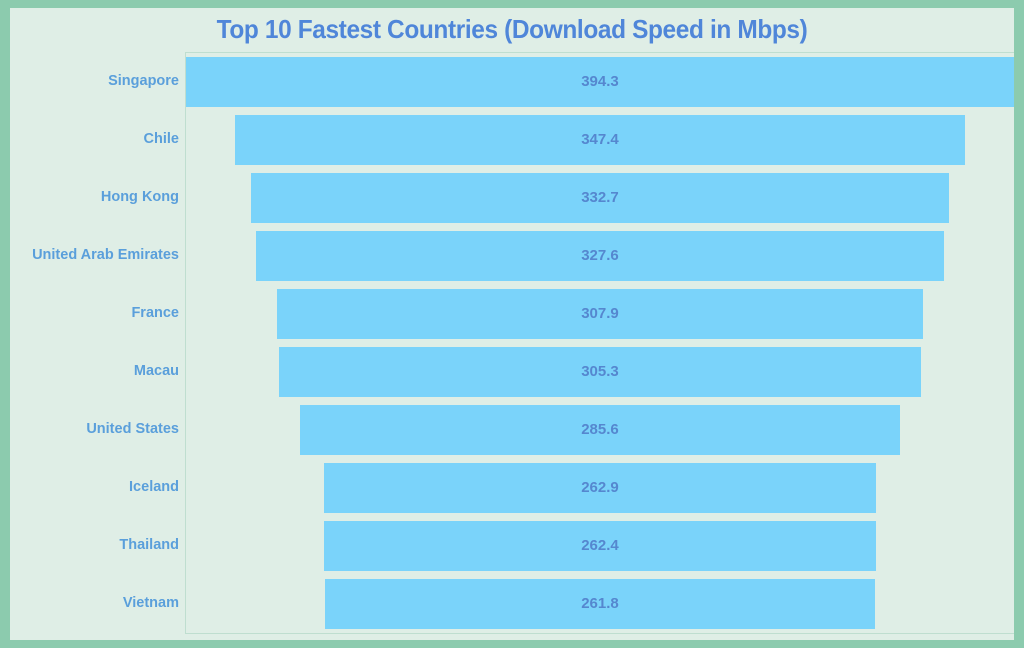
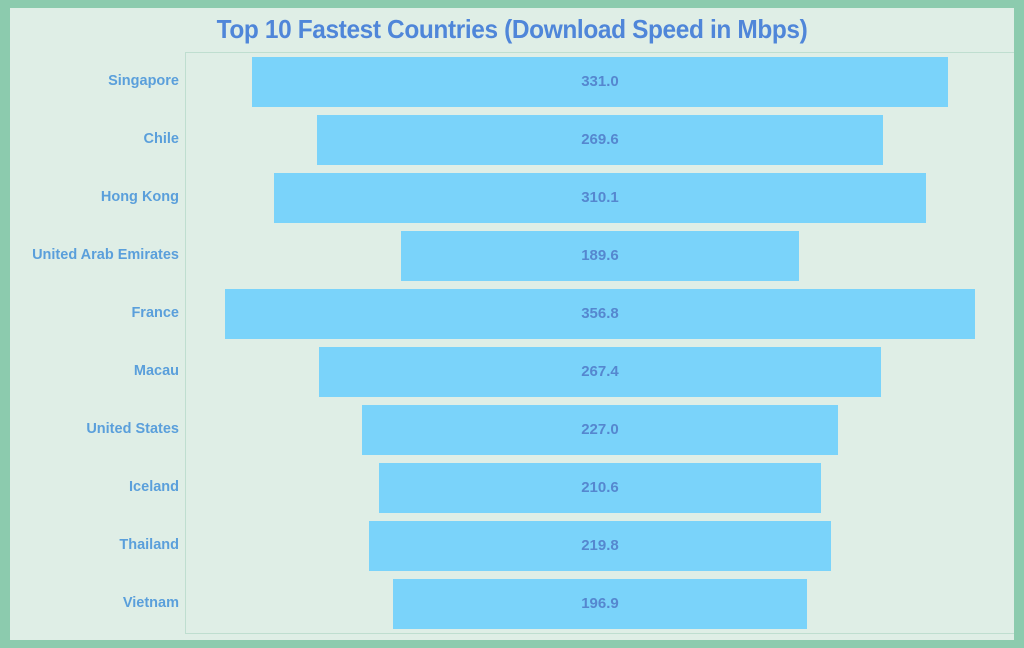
Singapore: 394.3 -> 331.0
Chile: 347.4 -> 269.6
Hong Kong: 332.7 -> 310.1
United Arab Emirates: 327.6 -> 189.6
France: 307.9 -> 356.8
Macau: 305.3 -> 267.4
United States: 285.6 -> 227.0
Iceland: 262.9 -> 210.6
Thailand: 262.4 -> 219.8
Vietnam: 261.8 -> 196.9
